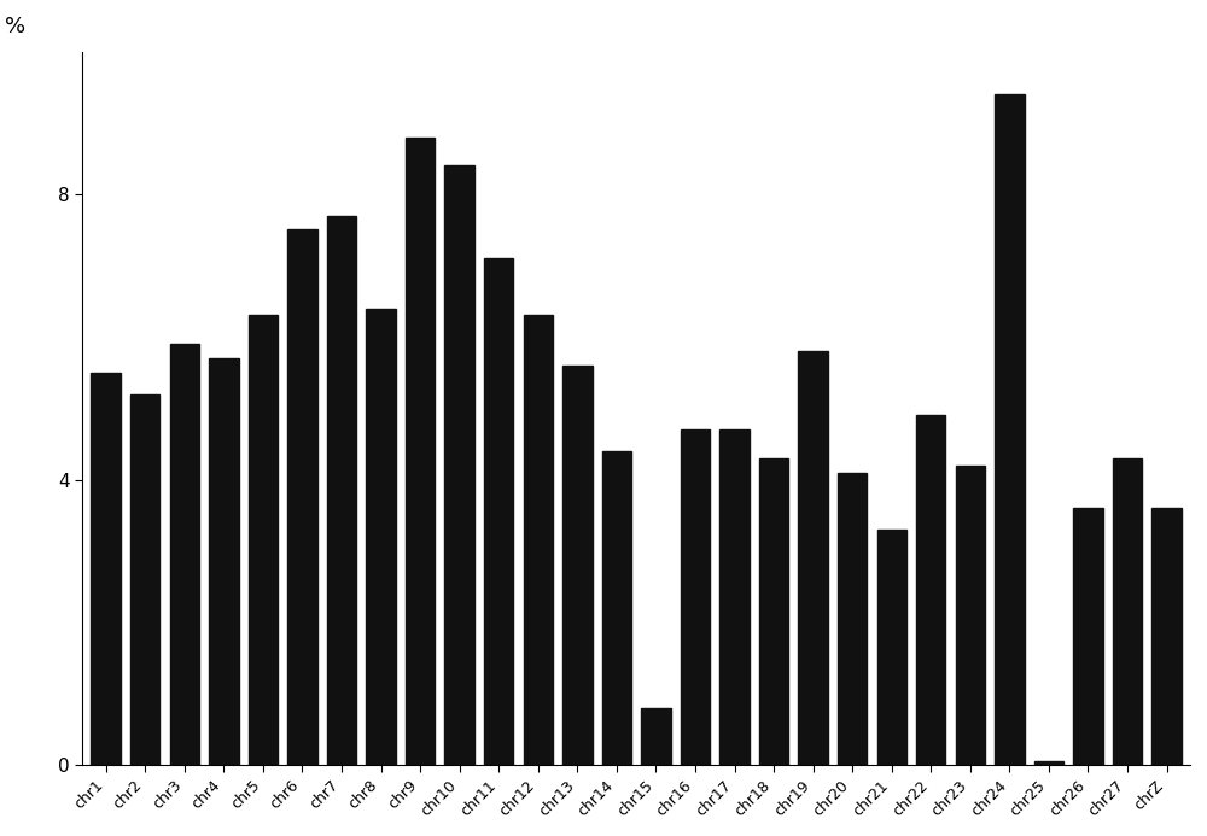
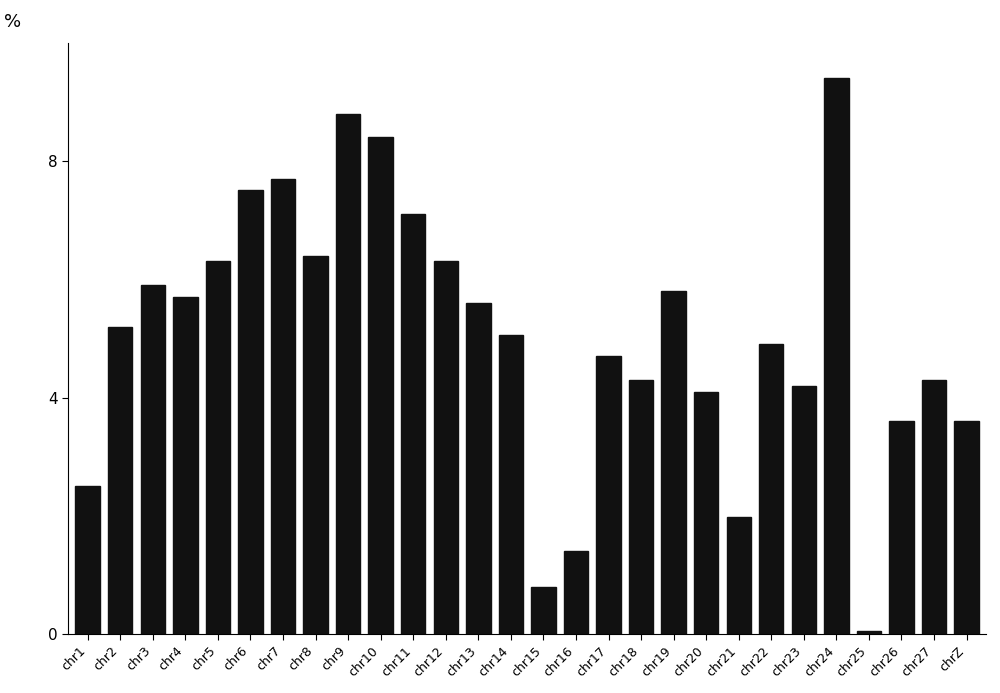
chr1: 5.50 -> 2.50
chr14: 4.40 -> 5.06
chr16: 4.70 -> 1.40
chr21: 3.30 -> 1.98
